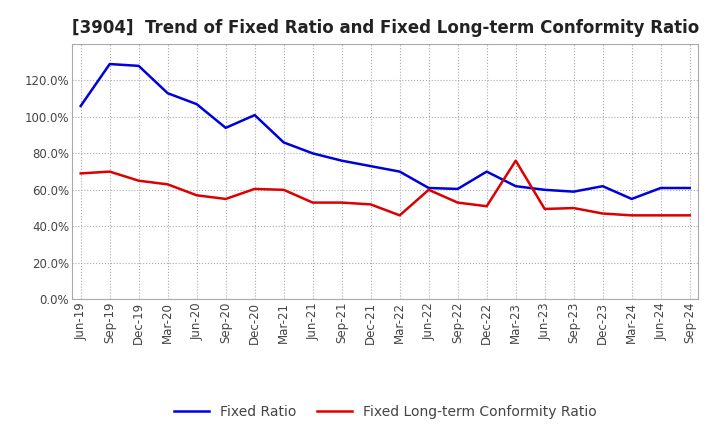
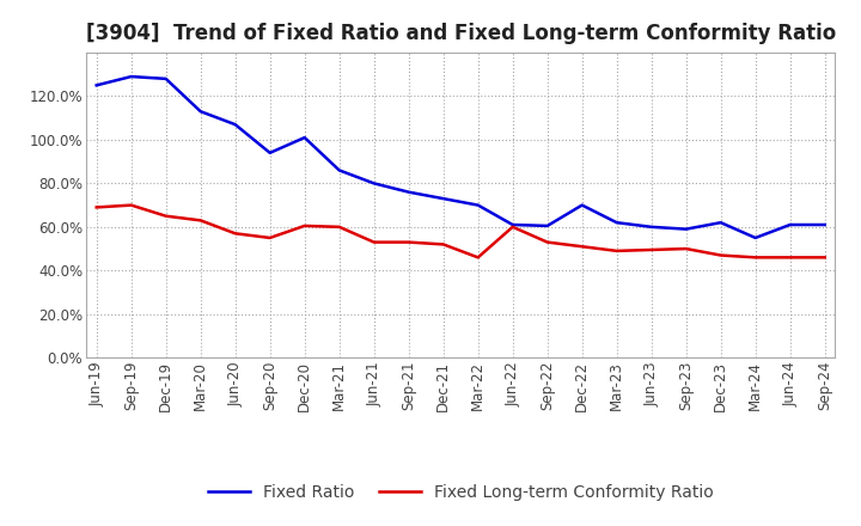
Fixed Ratio/Jun-19: 106% -> 125%
Fixed Long-term Conformity Ratio/Mar-23: 76% -> 49%
